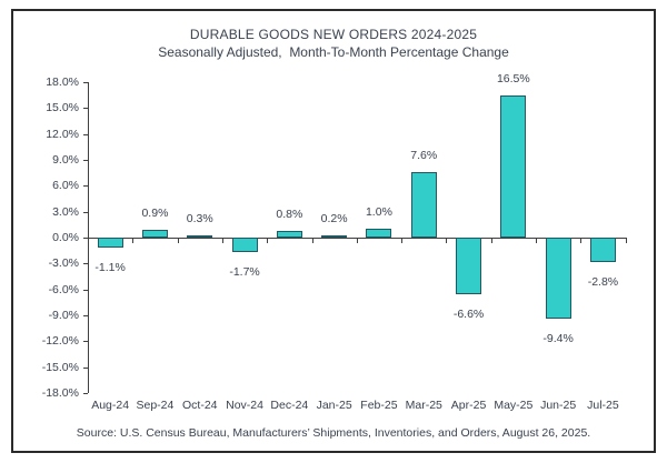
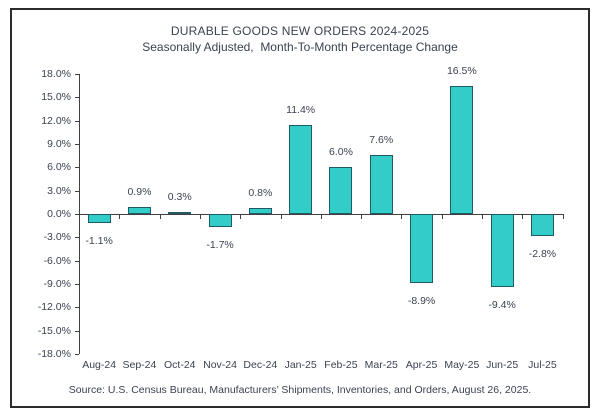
Jan-25: 0.2% -> 11.4%
Feb-25: 1.0% -> 6.0%
Apr-25: -6.6% -> -8.9%
